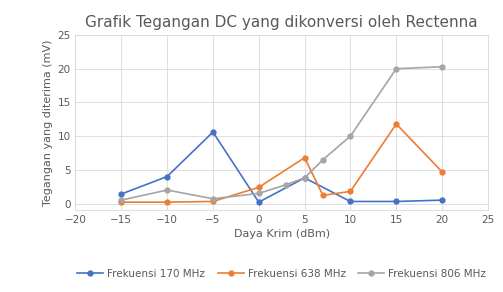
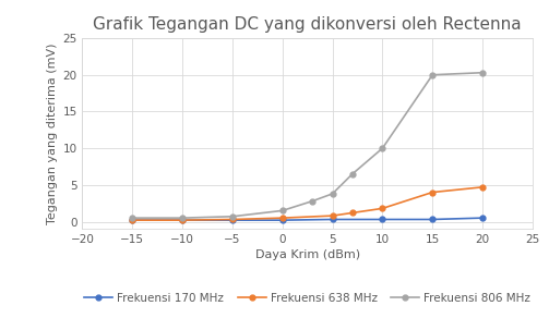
Frekuensi 170 MHz/−15: 1.4 -> 0.2
Frekuensi 170 MHz/−10: 4.0 -> 0.2
Frekuensi 806 MHz/−10: 2.0 -> 0.5
Frekuensi 170 MHz/−5: 10.6 -> 0.2
Frekuensi 638 MHz/0: 2.4 -> 0.5
Frekuensi 170 MHz/5: 3.8 -> 0.3
Frekuensi 638 MHz/5: 6.8 -> 0.8
Frekuensi 638 MHz/15: 11.8 -> 4.0
